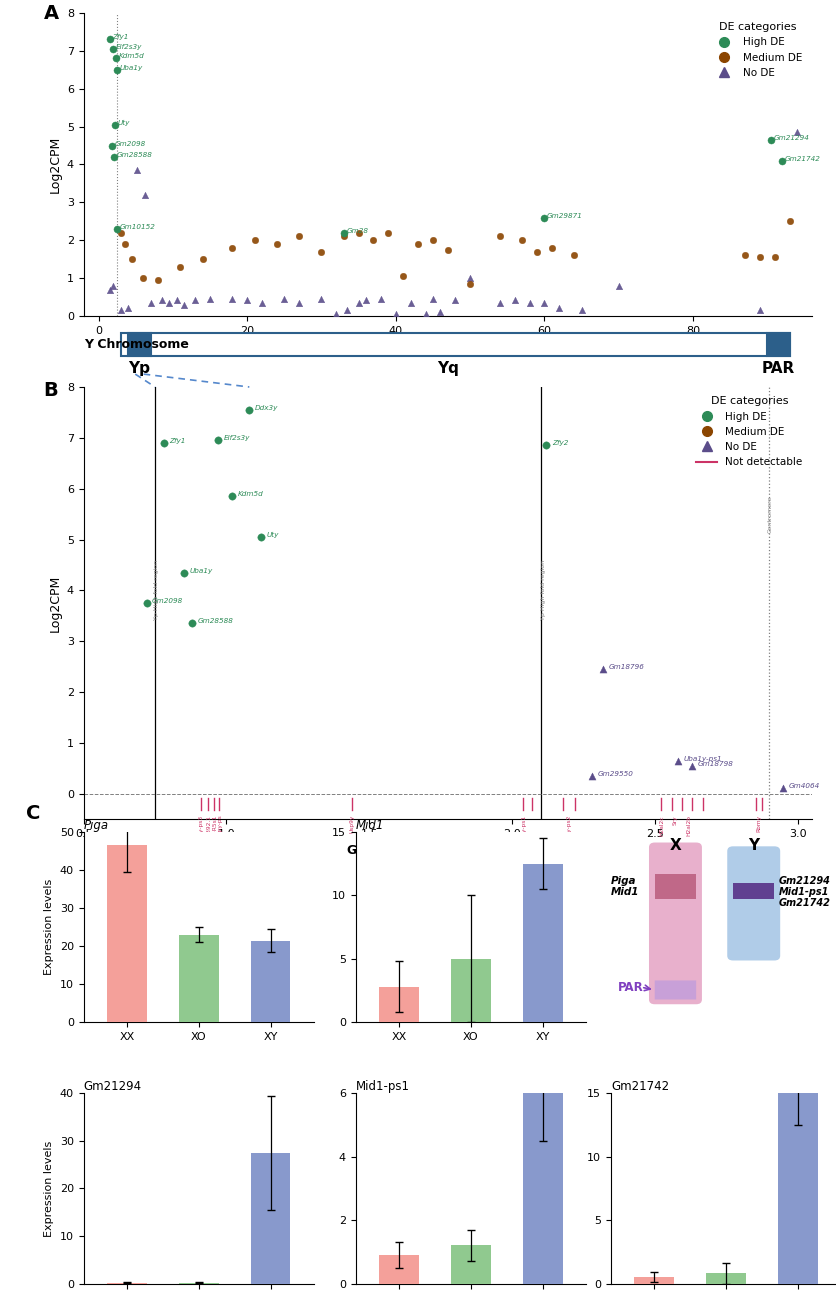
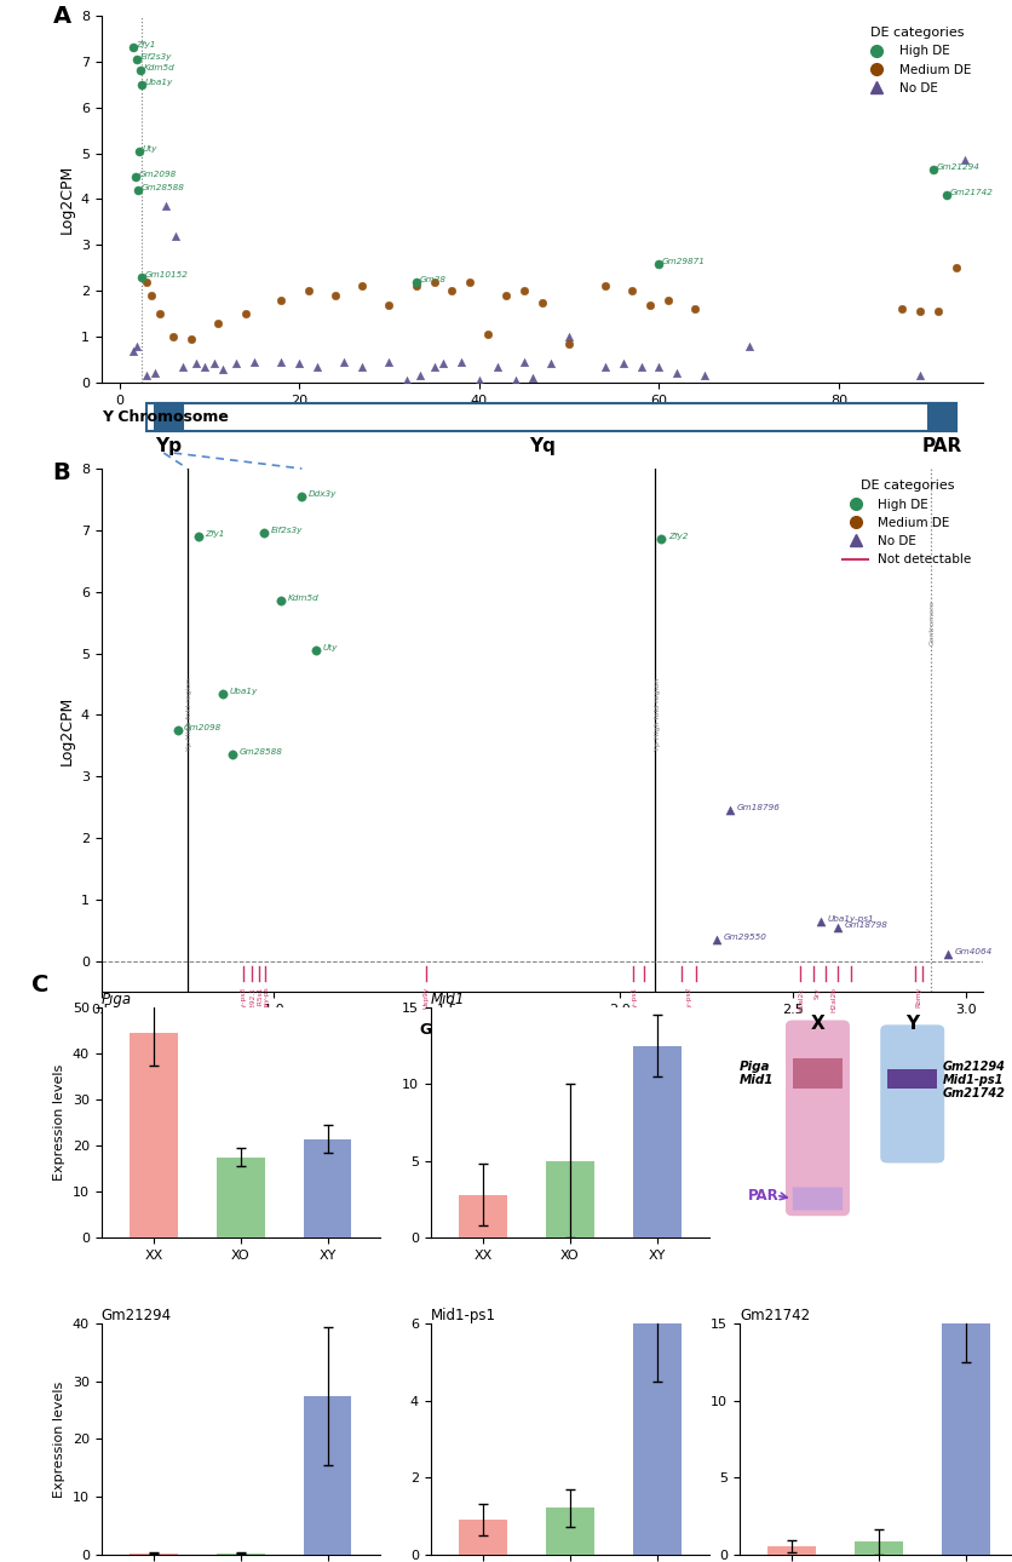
Piga/XX: 46.5 -> 44.5
Piga/XO: 23.0 -> 17.5
